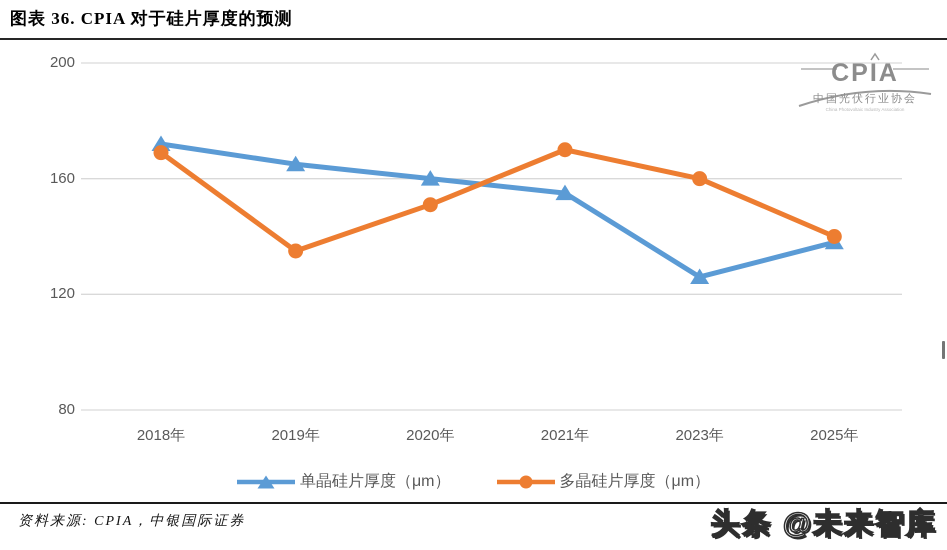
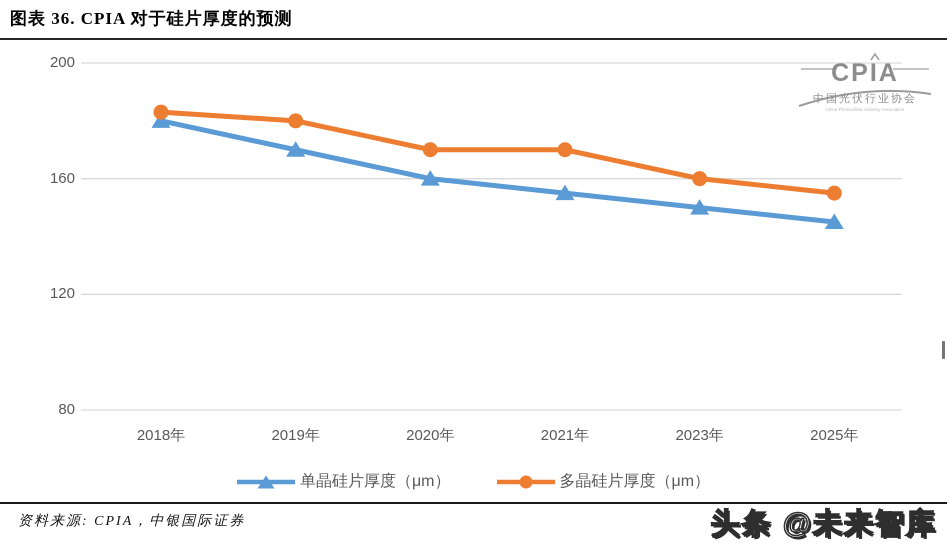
单晶硅片厚度（μm）/2018年: 172 -> 180
多晶硅片厚度（μm）/2018年: 169 -> 183
单晶硅片厚度（μm）/2019年: 165 -> 170
多晶硅片厚度（μm）/2019年: 135 -> 180
多晶硅片厚度（μm）/2020年: 151 -> 170
单晶硅片厚度（μm）/2023年: 126 -> 150
单晶硅片厚度（μm）/2025年: 138 -> 145
多晶硅片厚度（μm）/2025年: 140 -> 155
